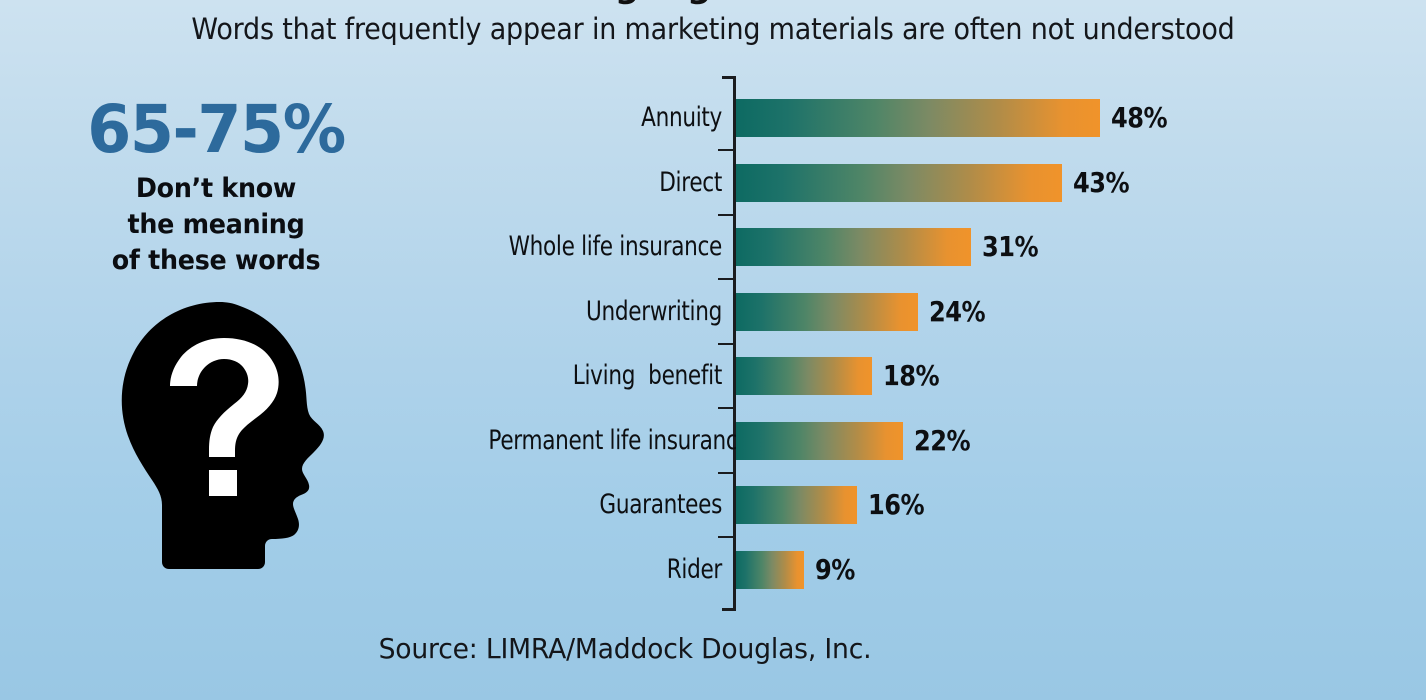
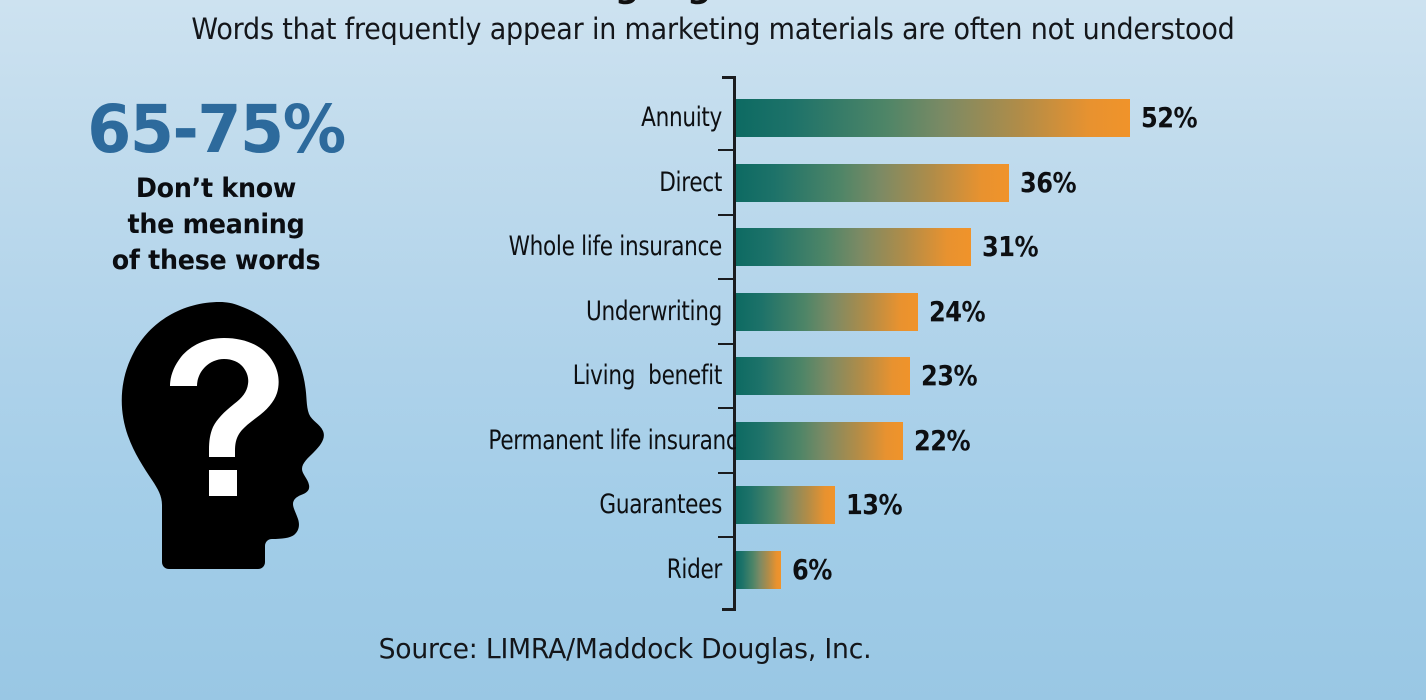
Annuity: 48% -> 52%
Direct: 43% -> 36%
Living benefit: 18% -> 23%
Guarantees: 16% -> 13%
Rider: 9% -> 6%
